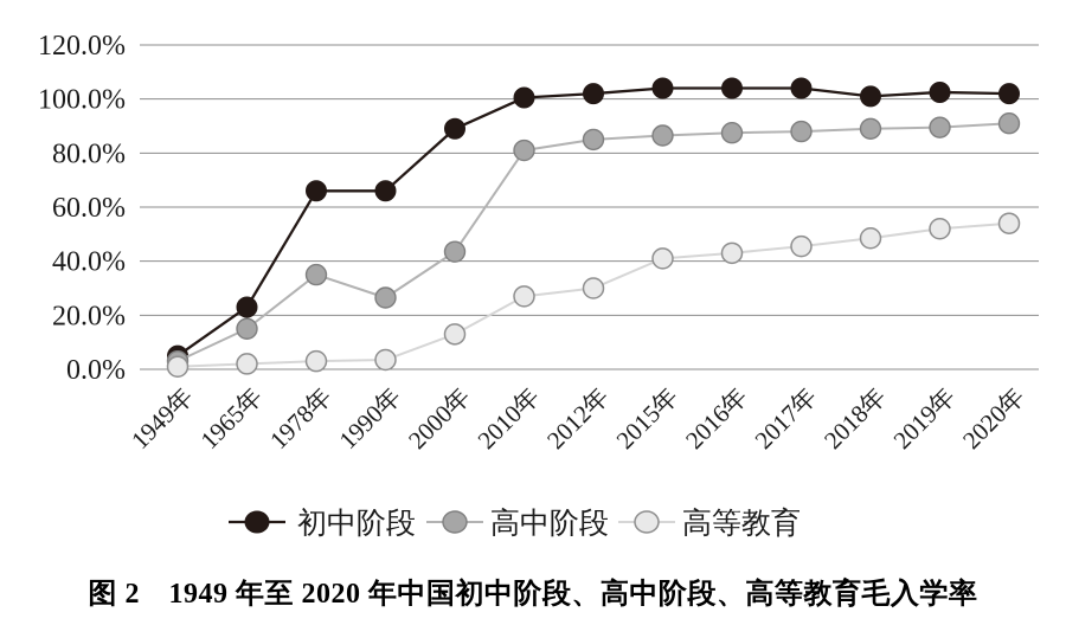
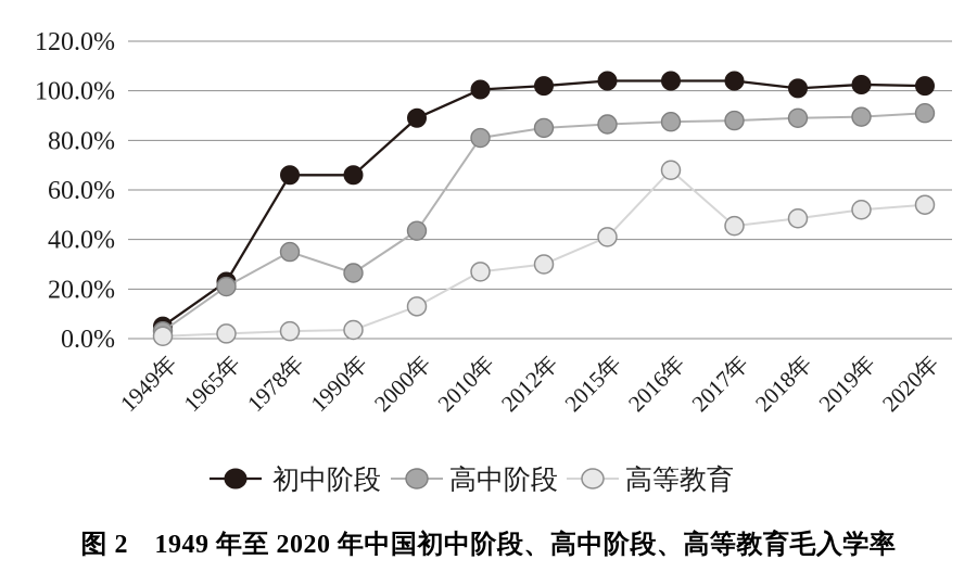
高中阶段/1965年: 15% -> 21%
高等教育/2016年: 43% -> 68%
